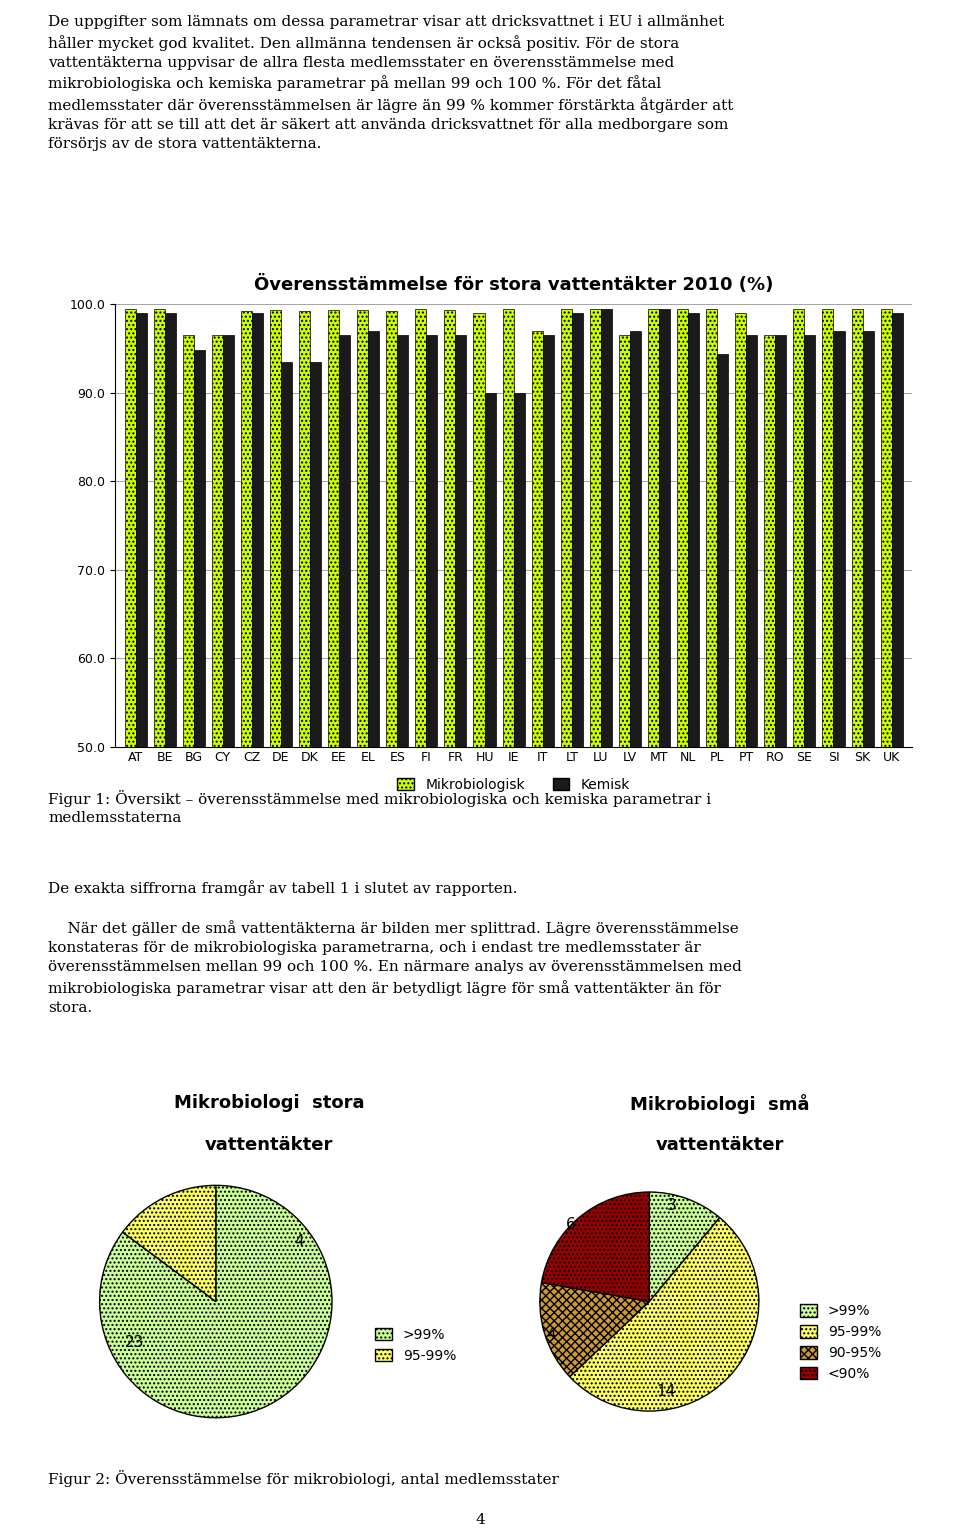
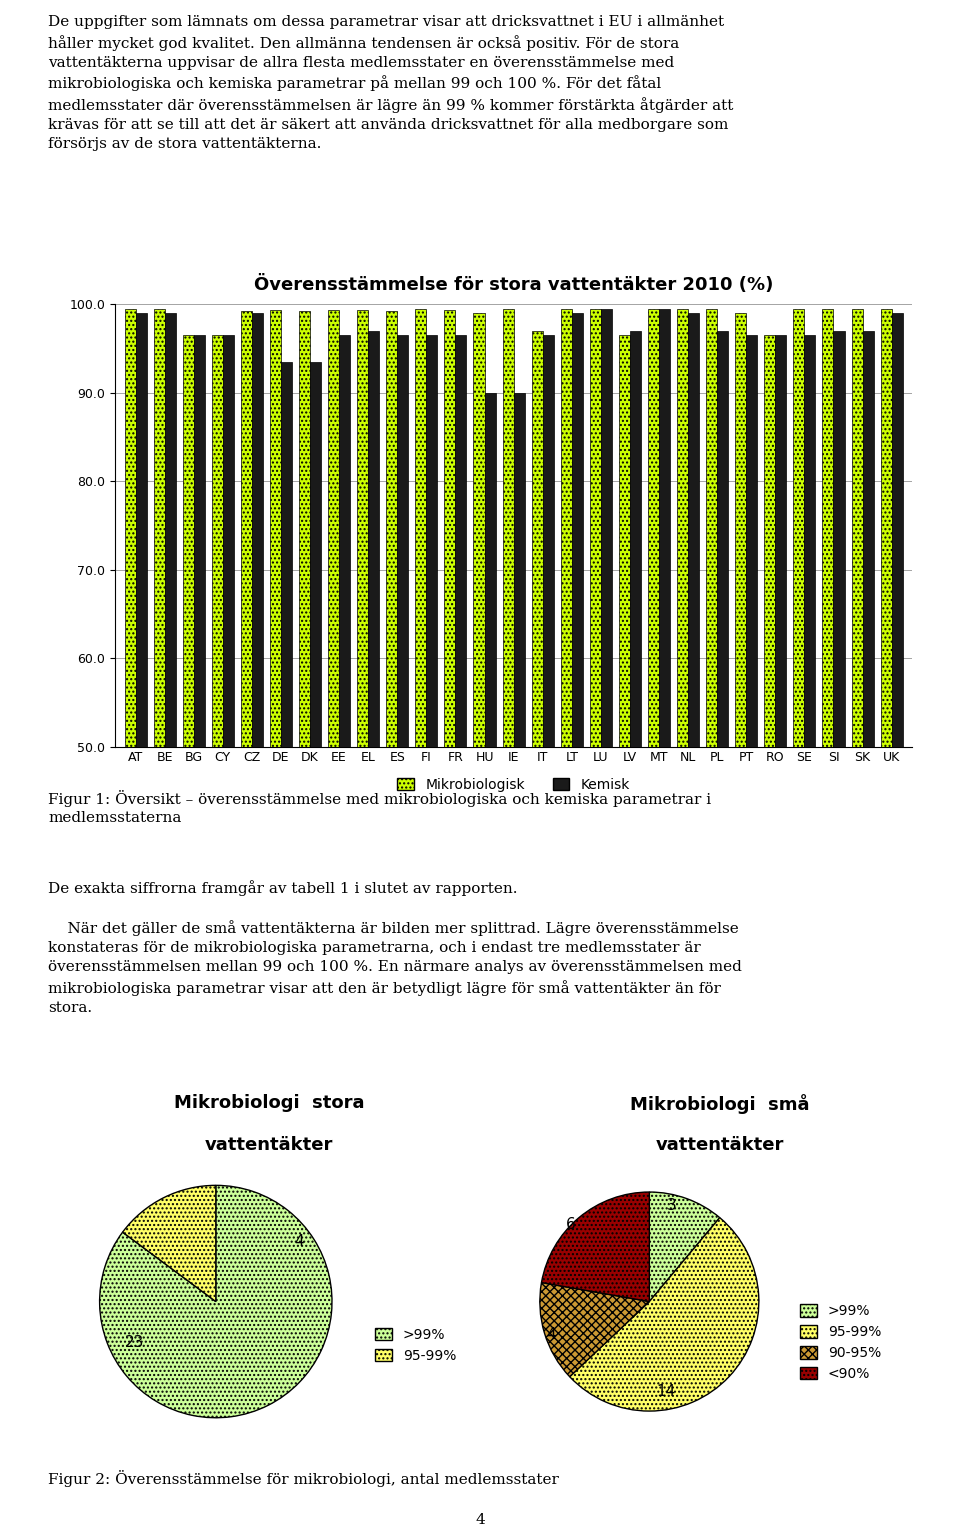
Kemisk/BG: 94.8 -> 96.5
Kemisk/PL: 94.4 -> 97.0
